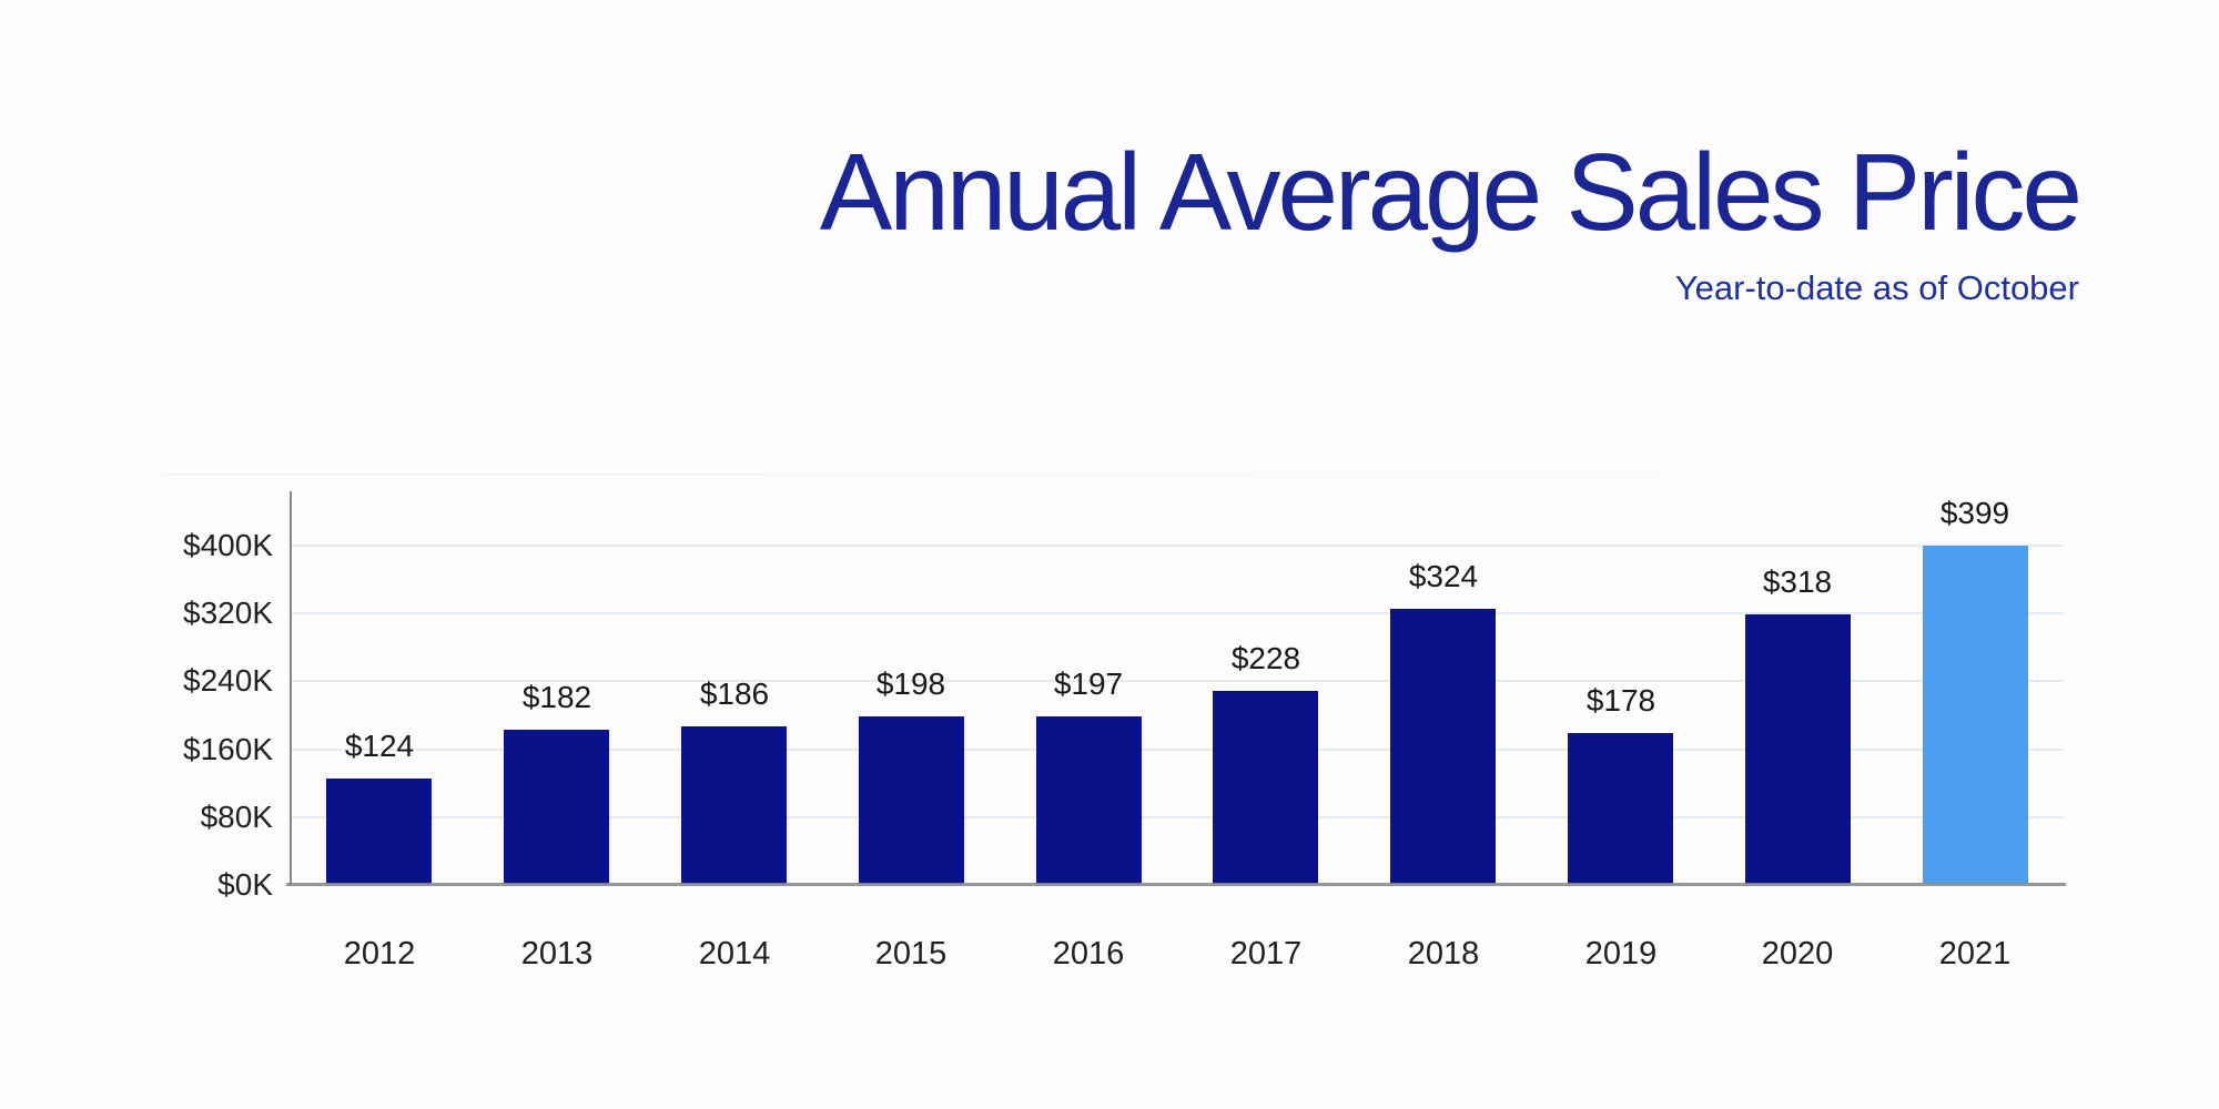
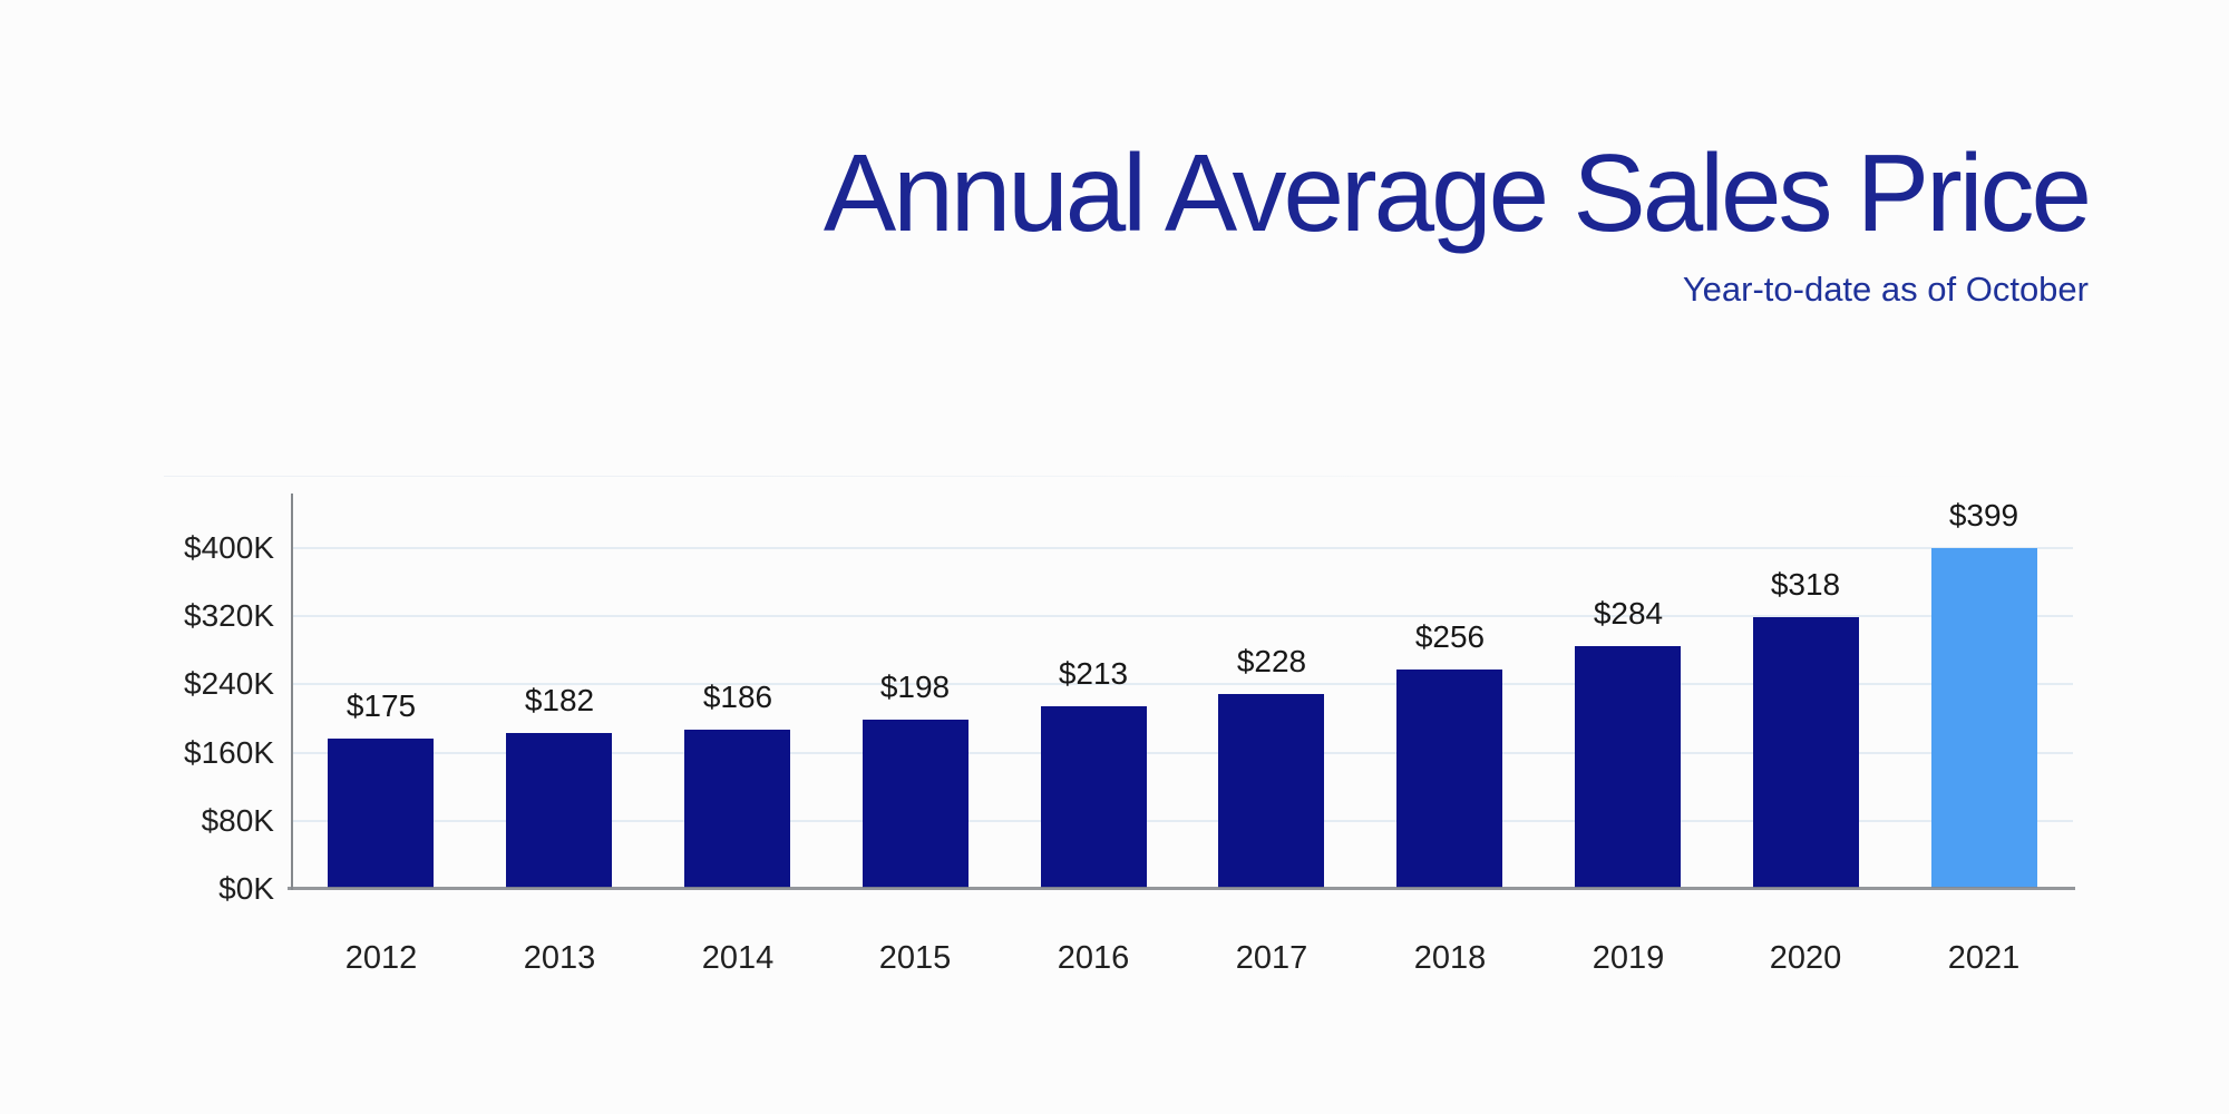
2012: $124 -> $175
2016: $197 -> $213
2018: $324 -> $256
2019: $178 -> $284
